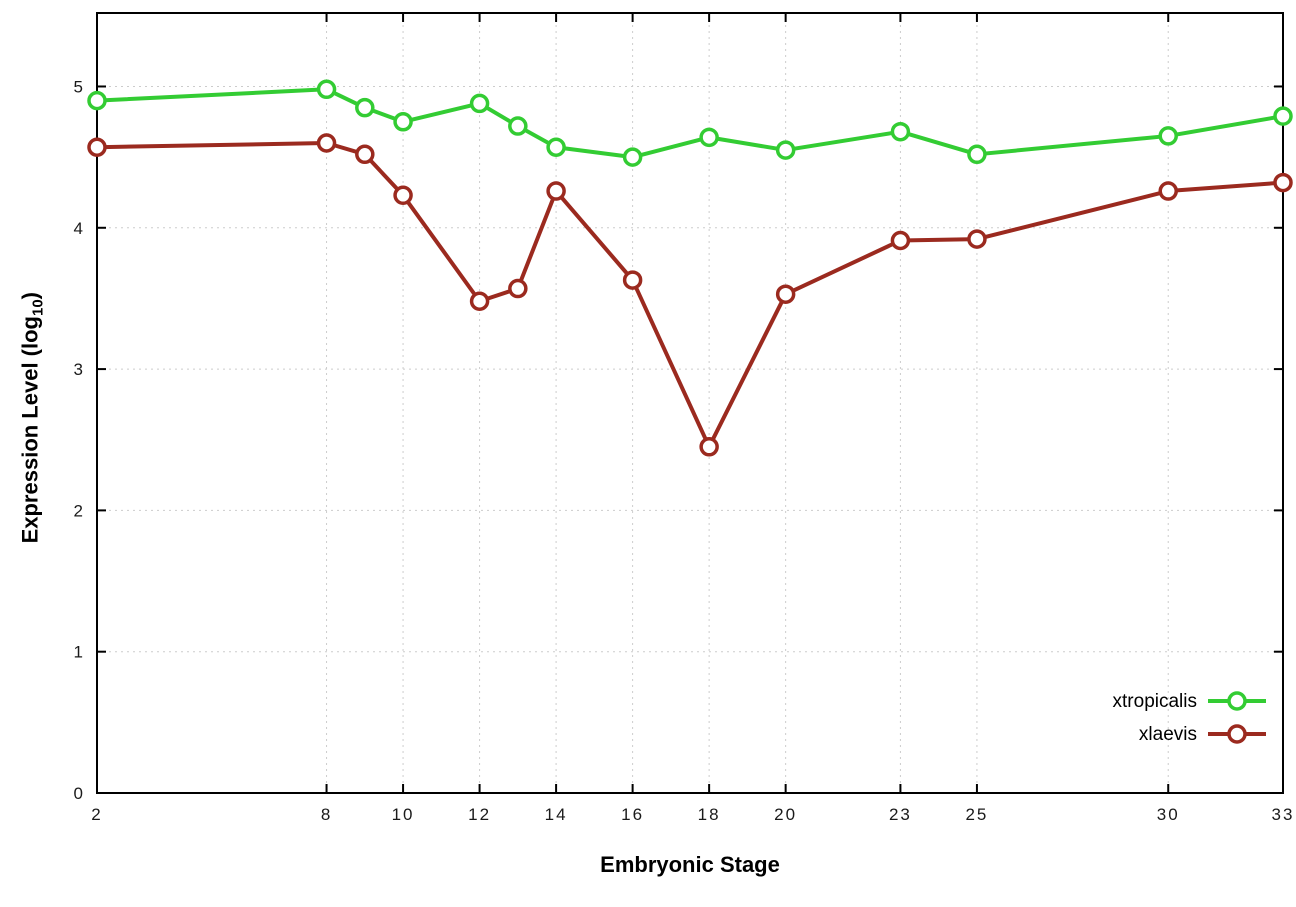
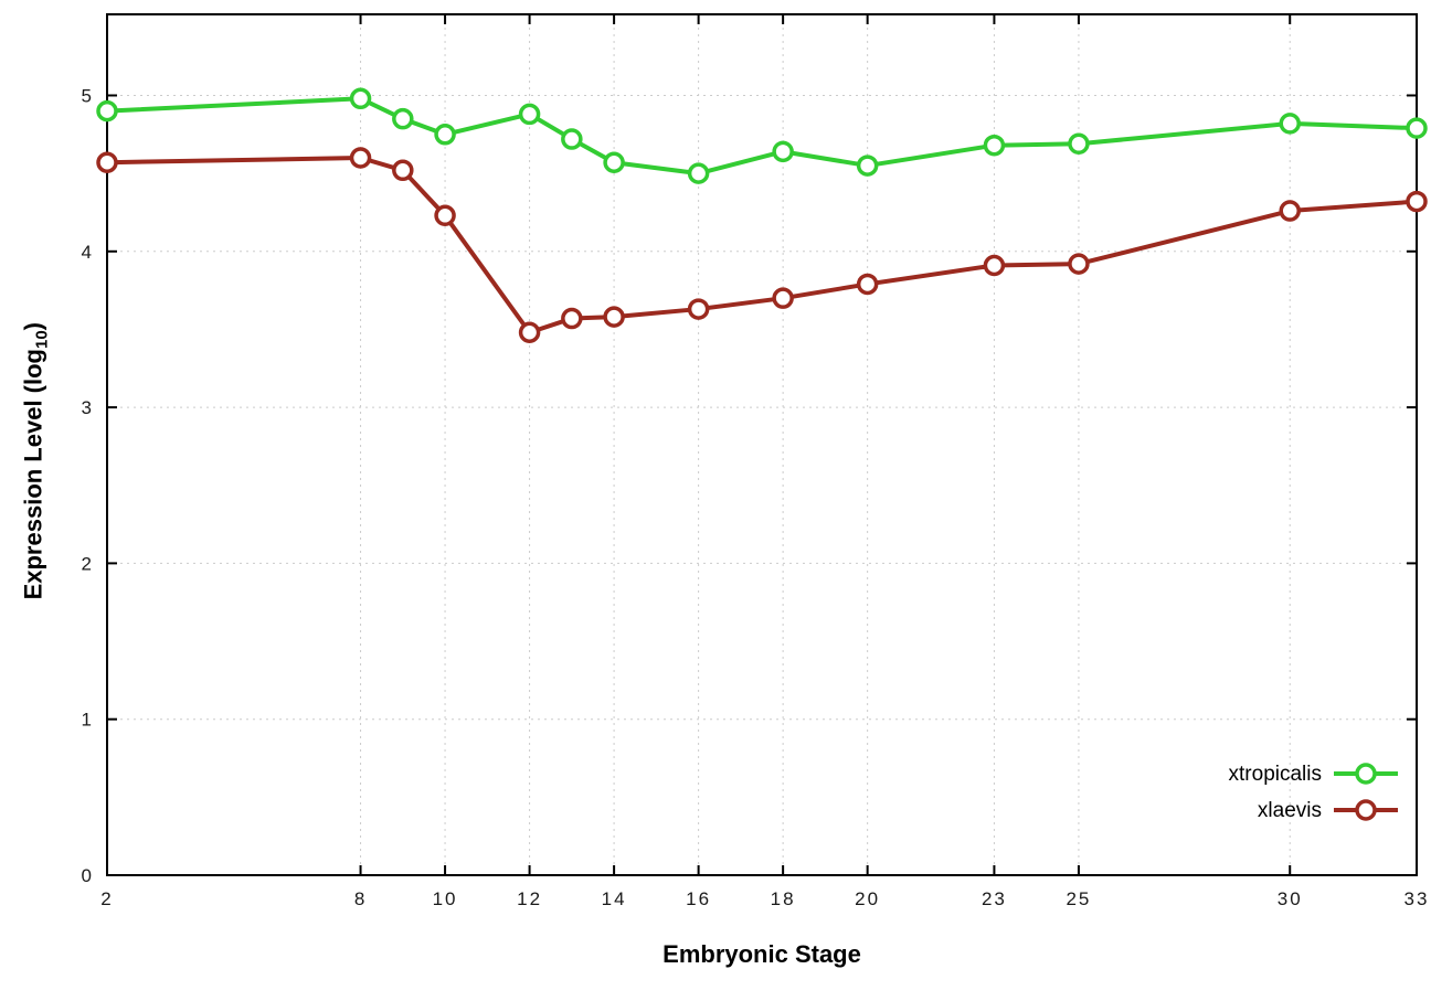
xlaevis/14: 4.26 -> 3.58
xlaevis/18: 2.45 -> 3.70
xlaevis/20: 3.53 -> 3.79
xtropicalis/25: 4.52 -> 4.69
xtropicalis/30: 4.65 -> 4.82
